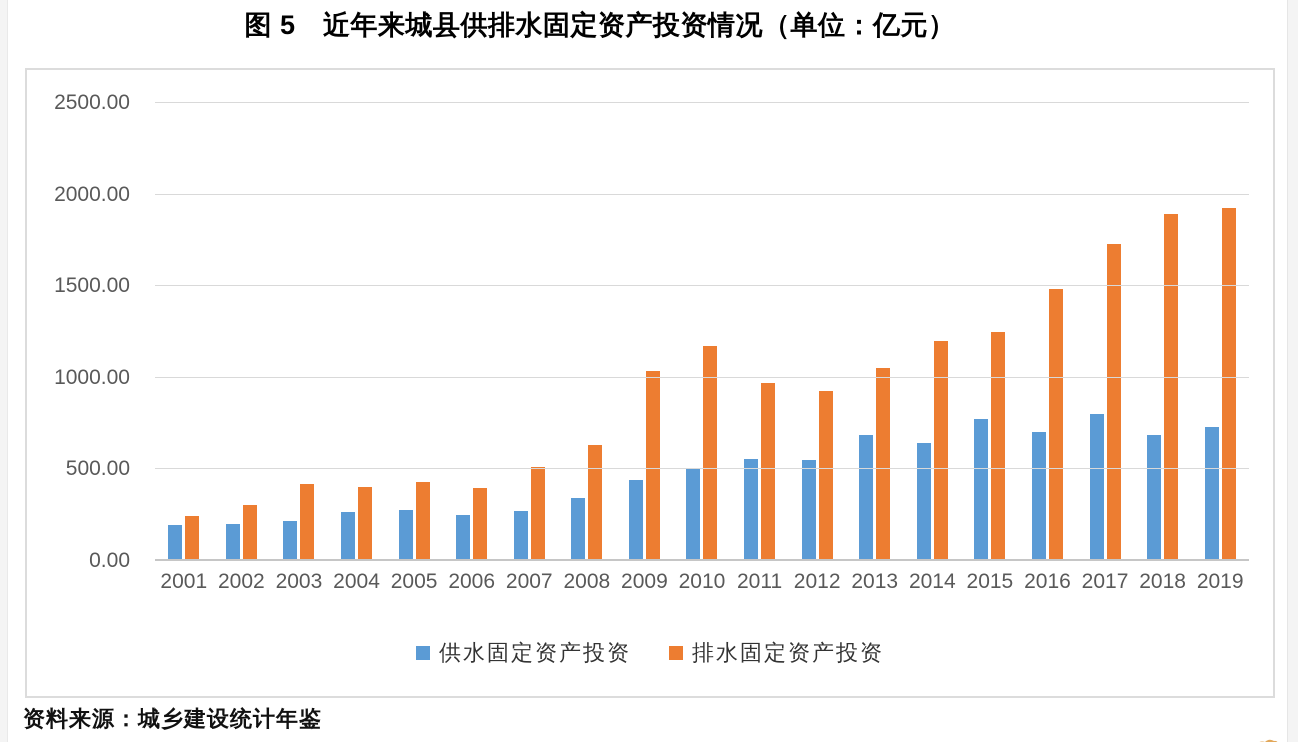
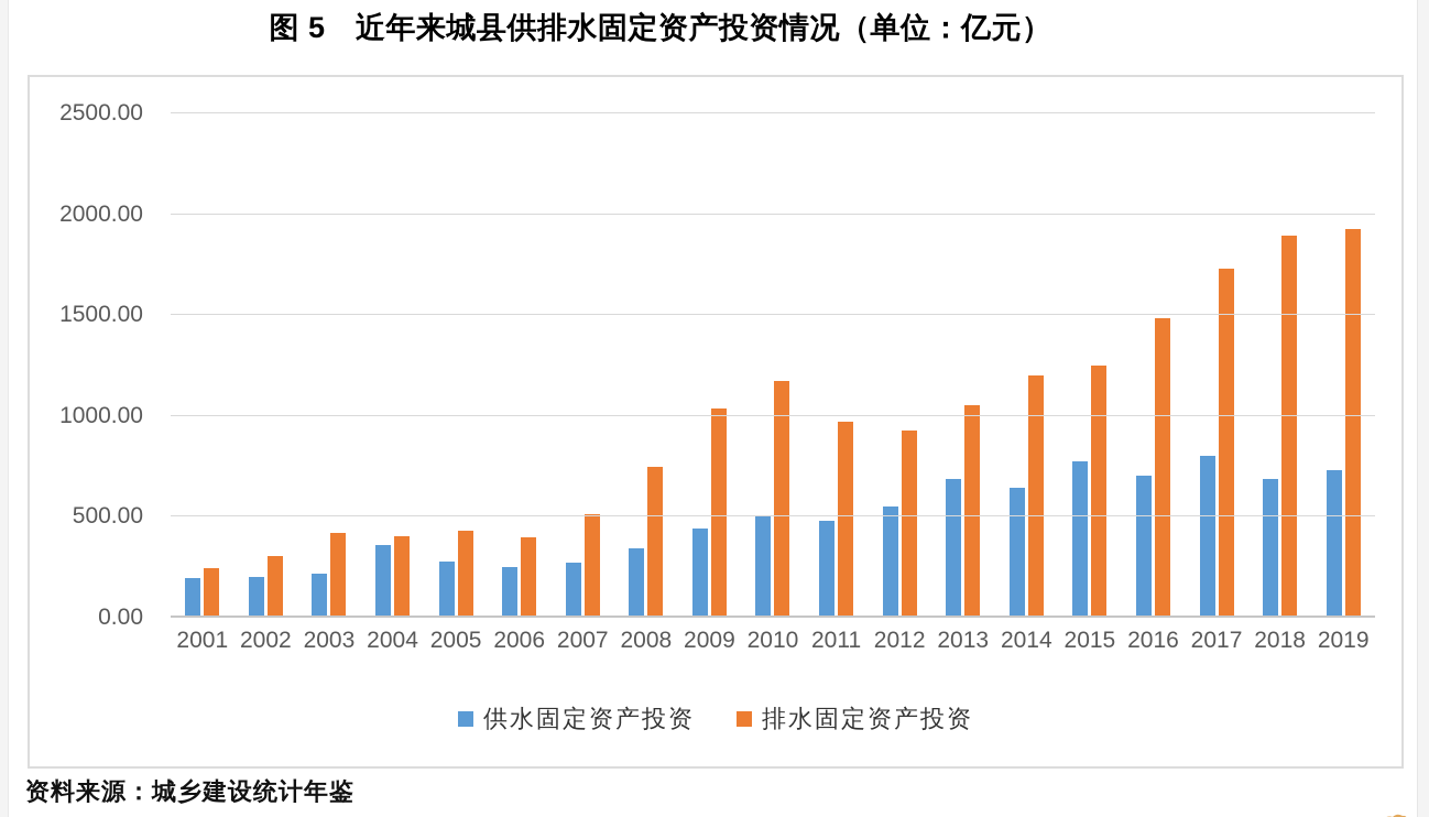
供水固定资产投资/2004: 270 -> 360
排水固定资产投资/2008: 640 -> 750
供水固定资产投资/2011: 560 -> 480
